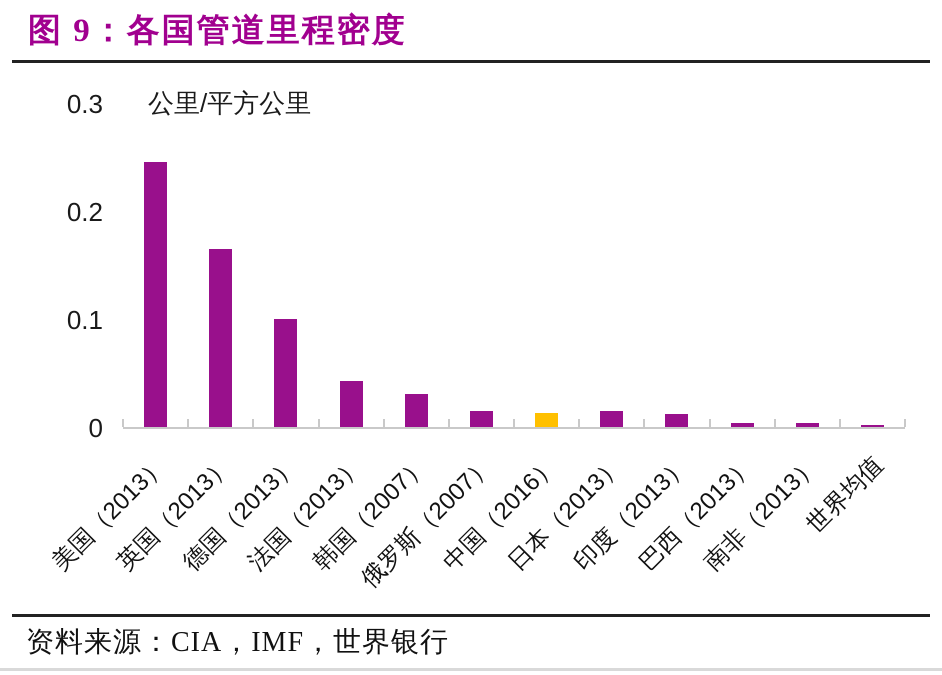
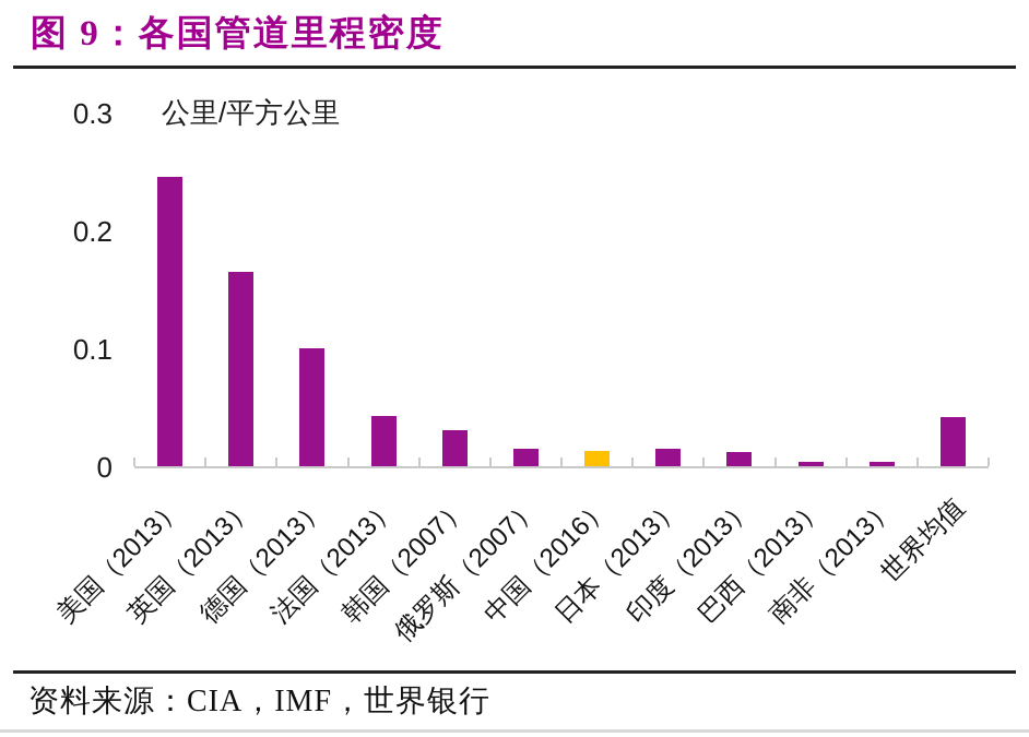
世界均值: 0.002 -> 0.042
